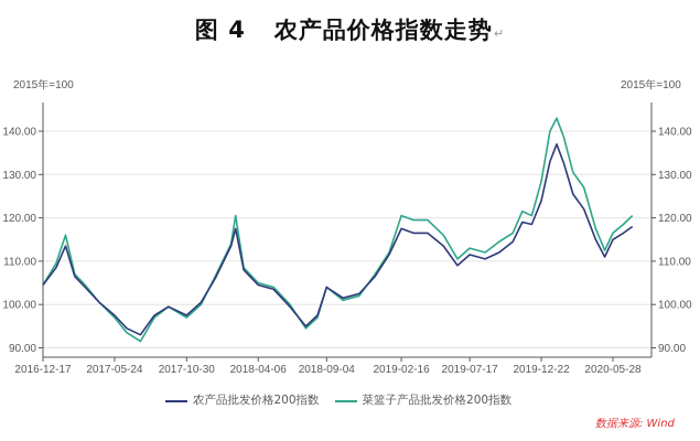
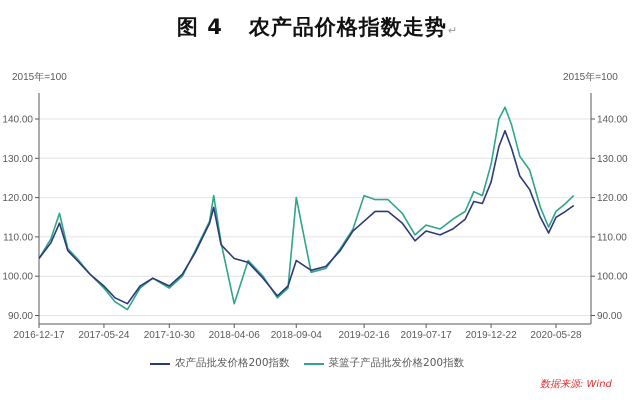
菜篮子产品批发价格200指数/2018-04-06: 105 -> 93
菜篮子产品批发价格200指数/2018-09-04: 104 -> 120
农产品批发价格200指数/2019-02-16: 118 -> 114
